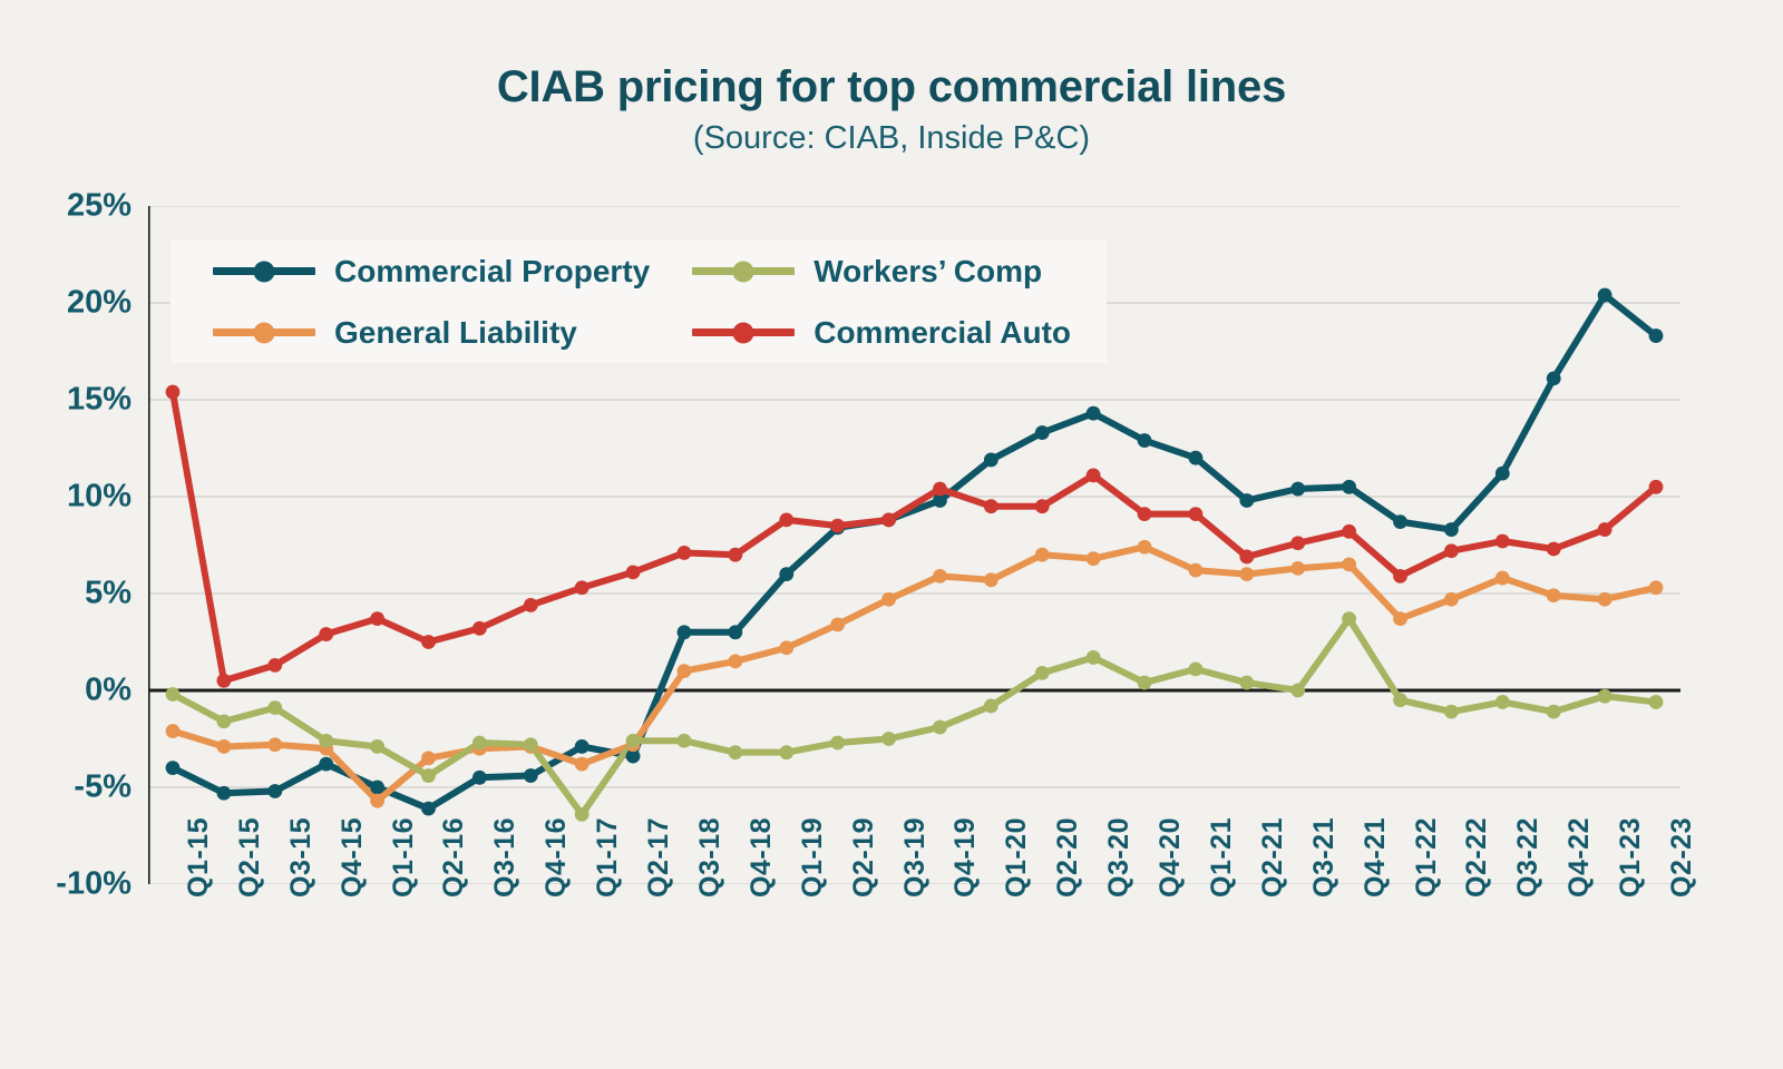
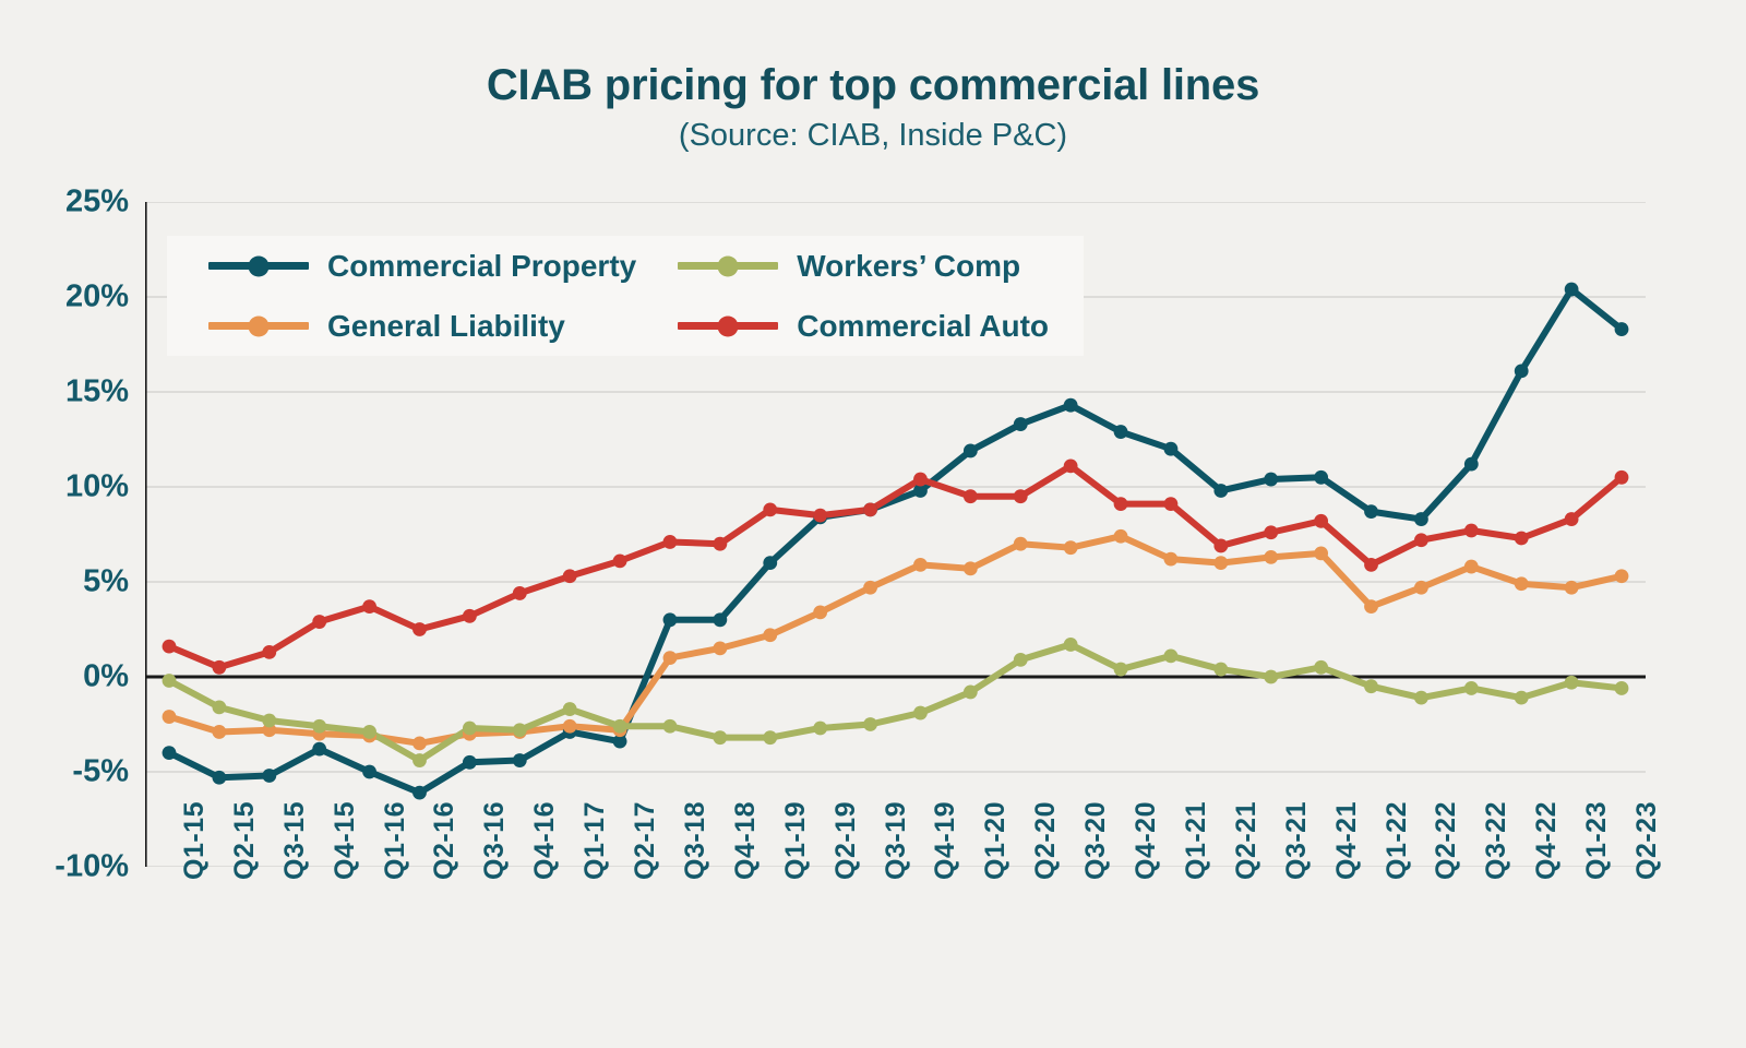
Commercial Auto/Q1-15: 15.4% -> 1.6%
Workers’ Comp/Q3-15: -0.9% -> -2.3%
General Liability/Q1-16: -5.7% -> -3.1%
General Liability/Q1-17: -3.8% -> -2.6%
Workers’ Comp/Q1-17: -6.4% -> -1.7%
Workers’ Comp/Q4-21: 3.7% -> 0.5%
